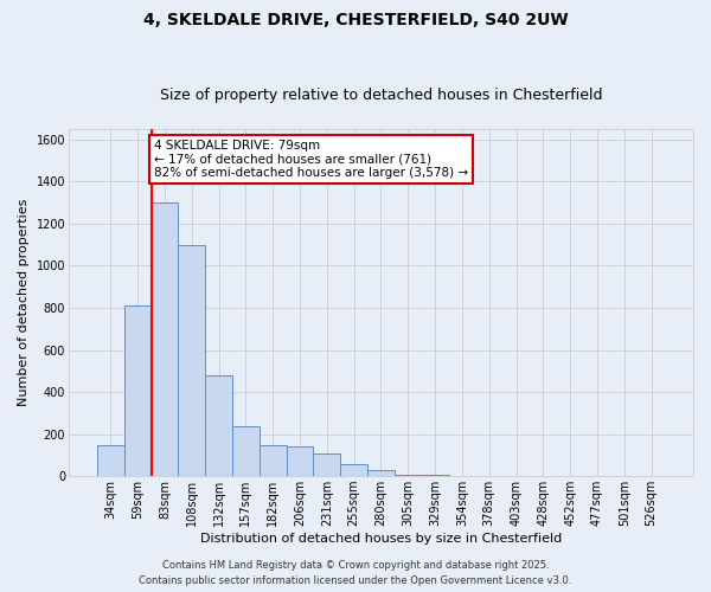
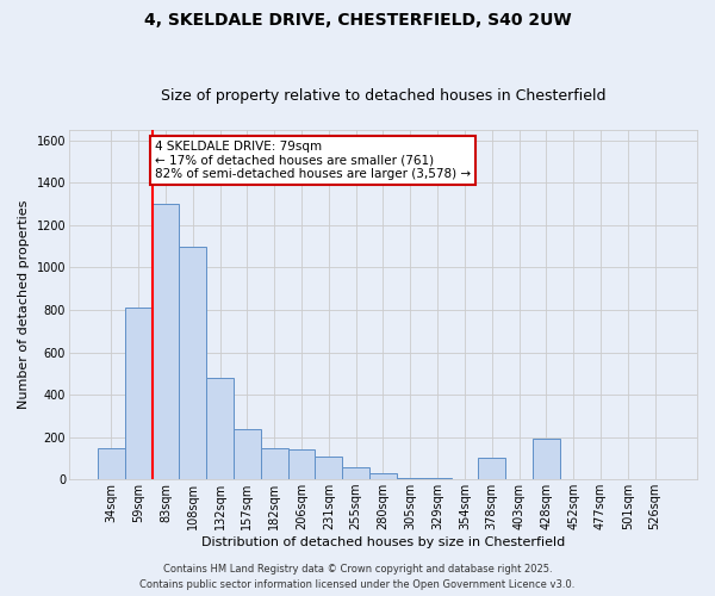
378sqm: 0 -> 100
428sqm: 0 -> 190
